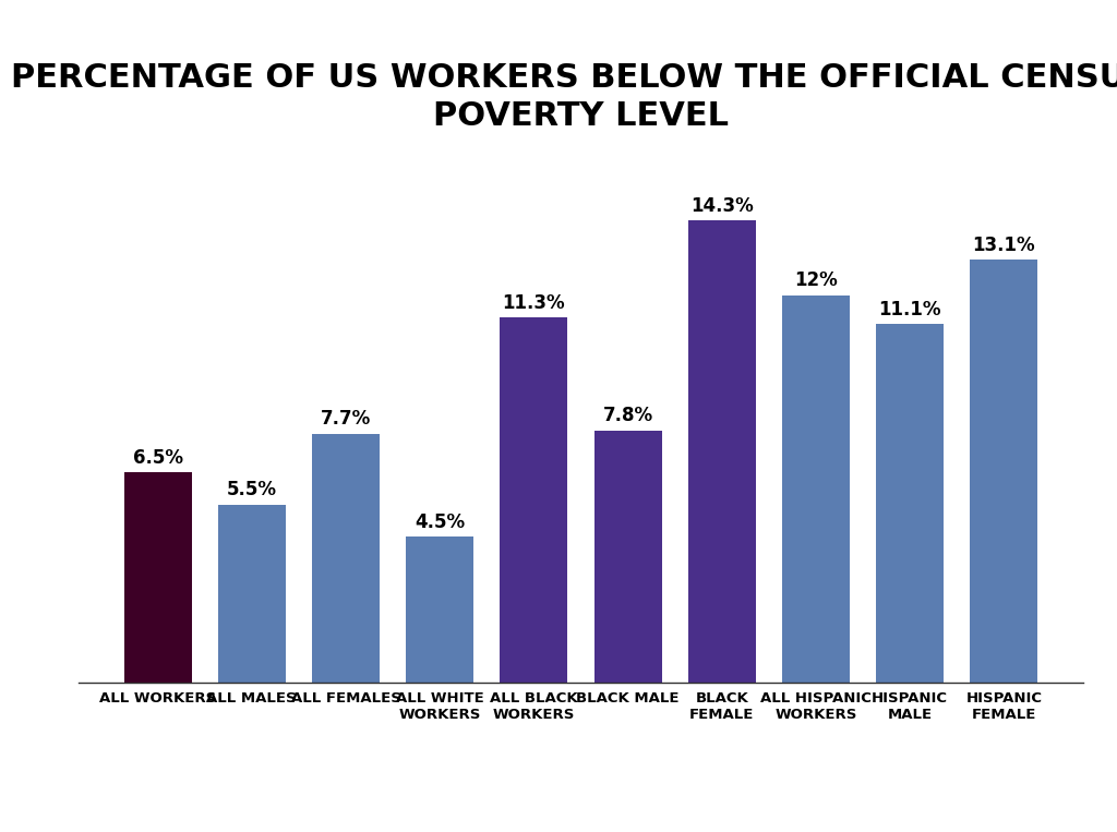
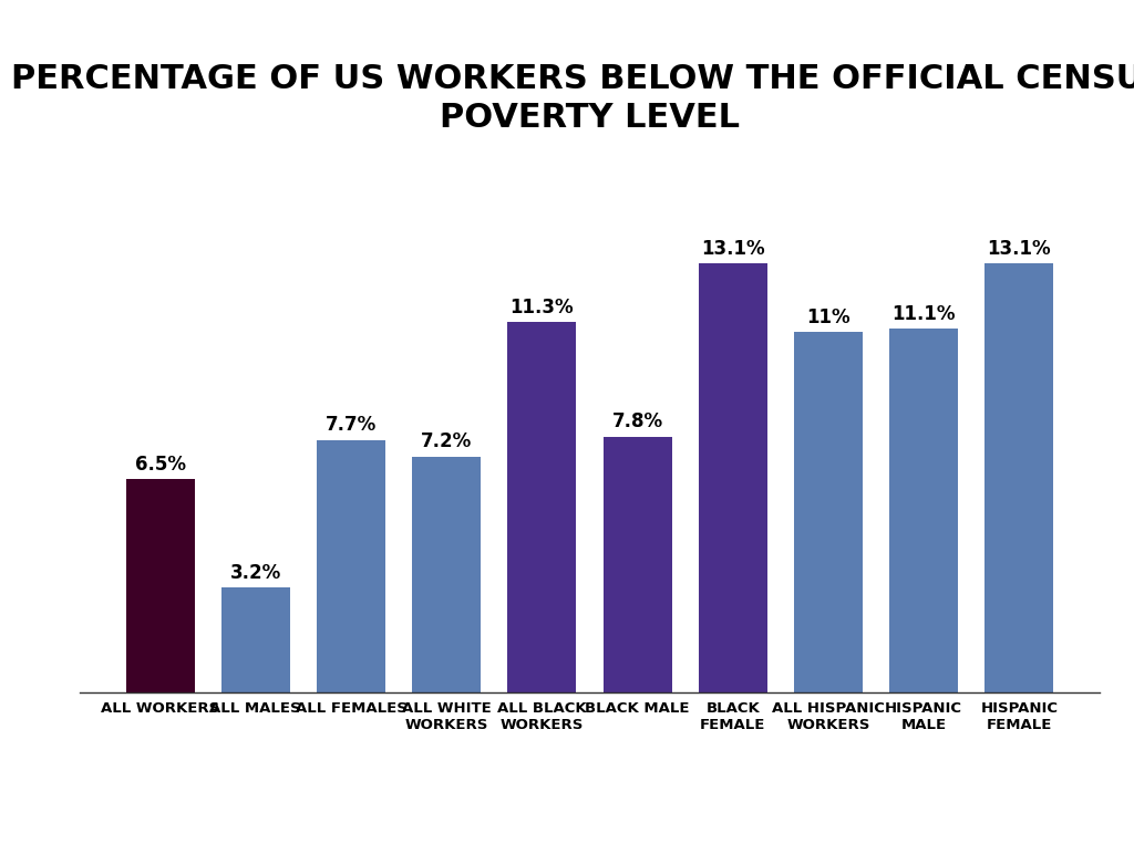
ALL MALES: 5.5% -> 3.2%
ALL WHITE WORKERS: 4.5% -> 7.2%
BLACK FEMALE: 14.3% -> 13.1%
ALL HISPANIC WORKERS: 12% -> 11%
